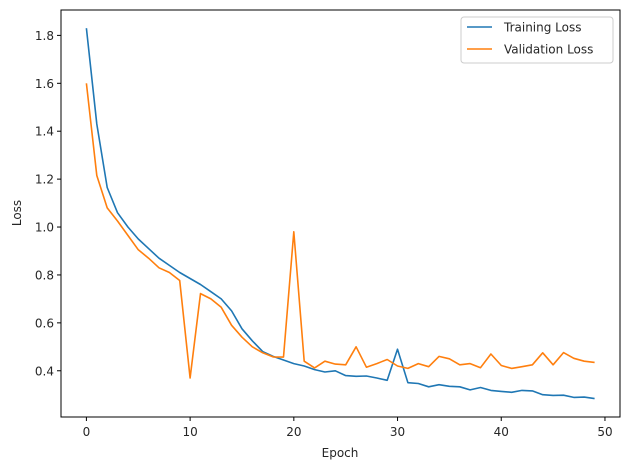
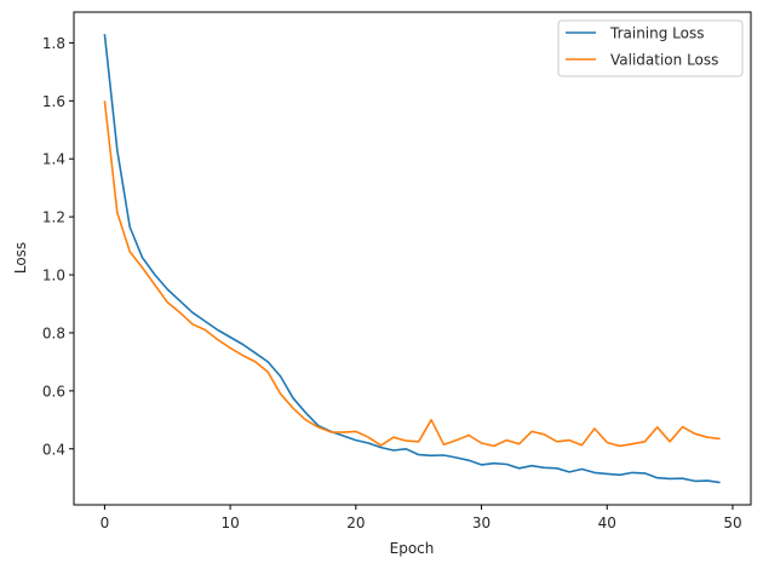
Validation Loss/10: 0.37 -> 0.75
Validation Loss/20: 0.98 -> 0.46
Training Loss/30: 0.49 -> 0.34
